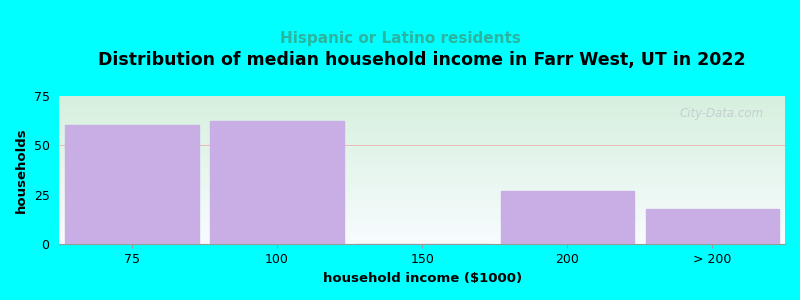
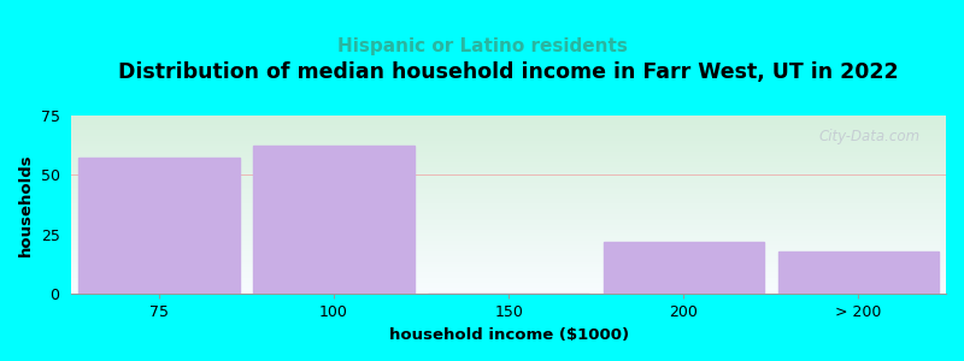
75: 60 -> 57
200: 27 -> 22
